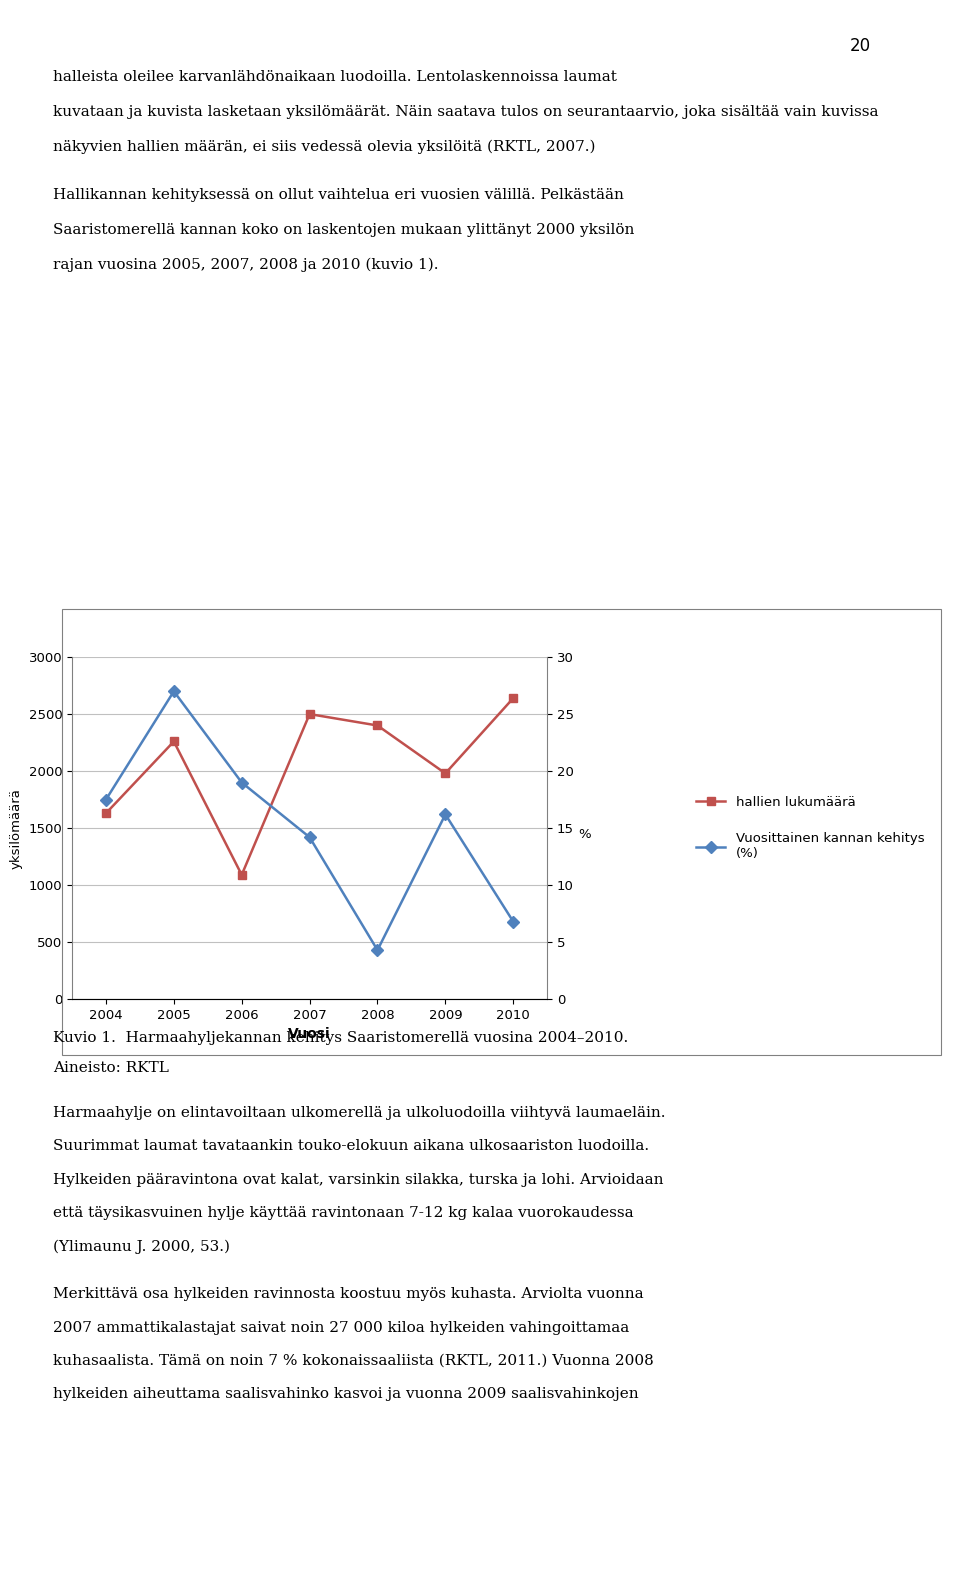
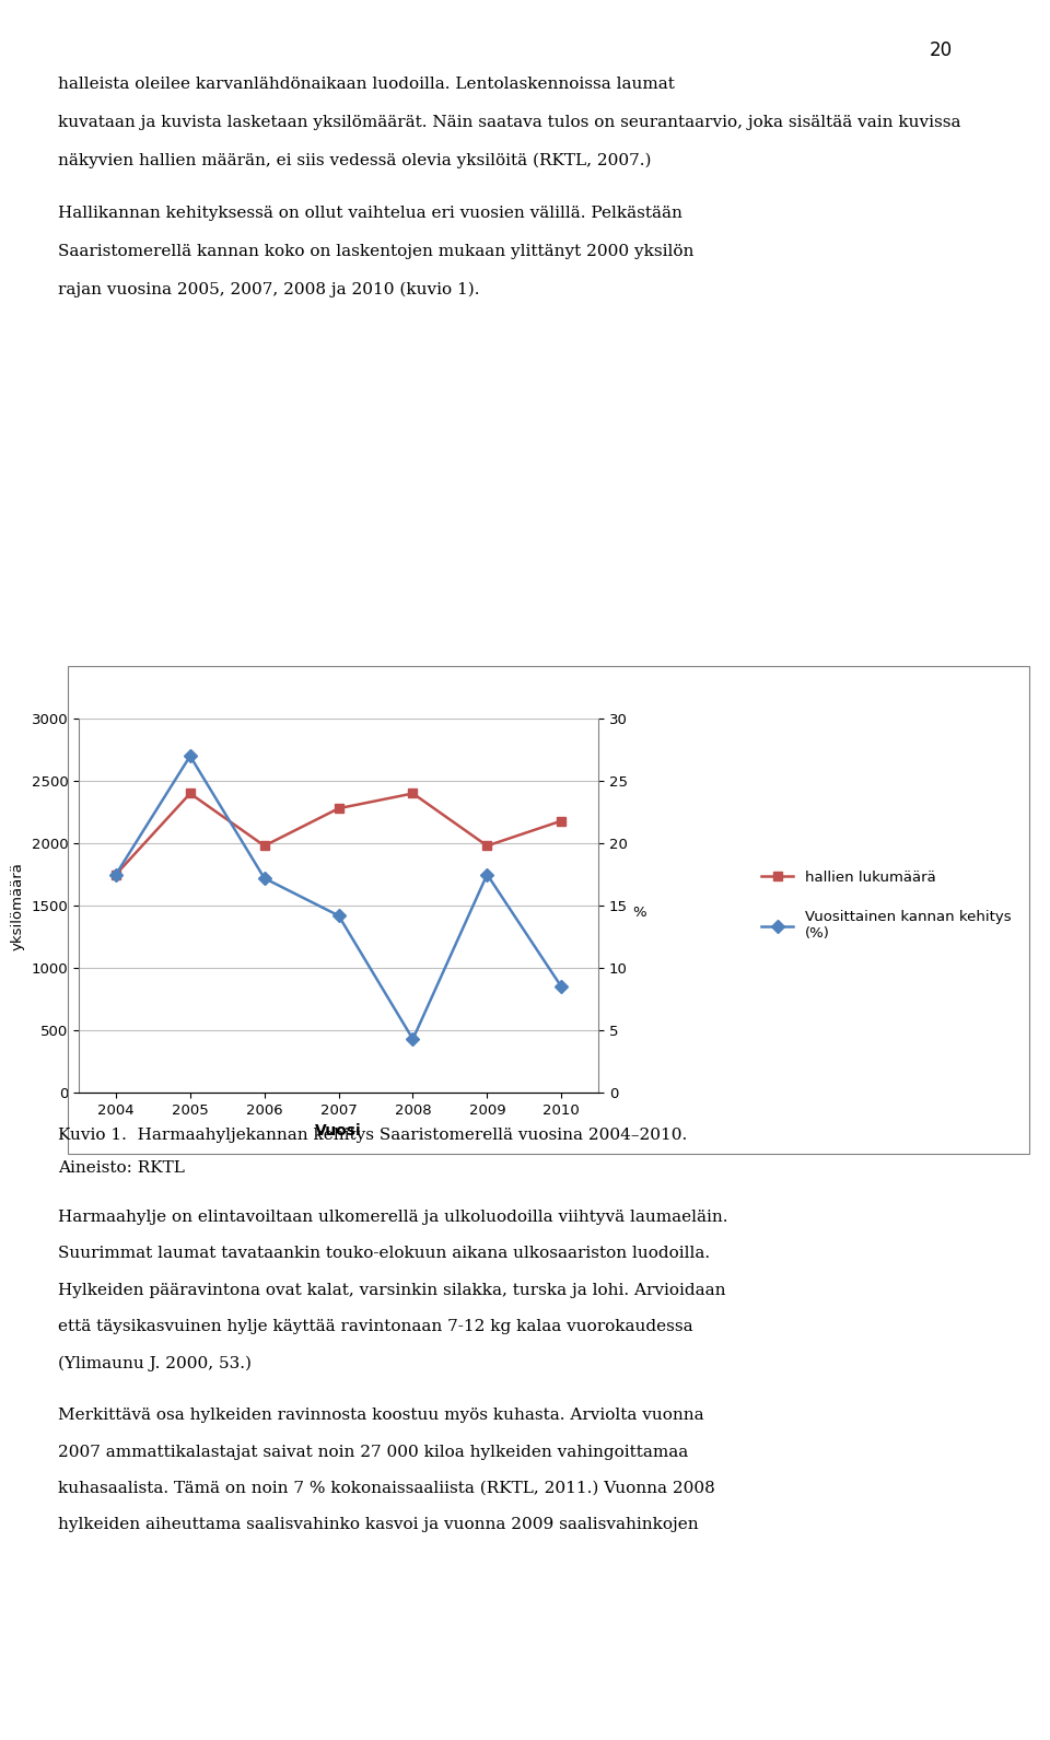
hallien lukumäärä/2004: 1630 -> 1750
hallien lukumäärä/2005: 2260 -> 2400
hallien lukumäärä/2006: 1090 -> 1980
Vuosittainen kannan kehitys (%)/2006: 19.0 -> 17.2
hallien lukumäärä/2007: 2500 -> 2280
Vuosittainen kannan kehitys (%)/2009: 16.2 -> 17.5
hallien lukumäärä/2010: 2640 -> 2180
Vuosittainen kannan kehitys (%)/2010: 6.8 -> 8.5
